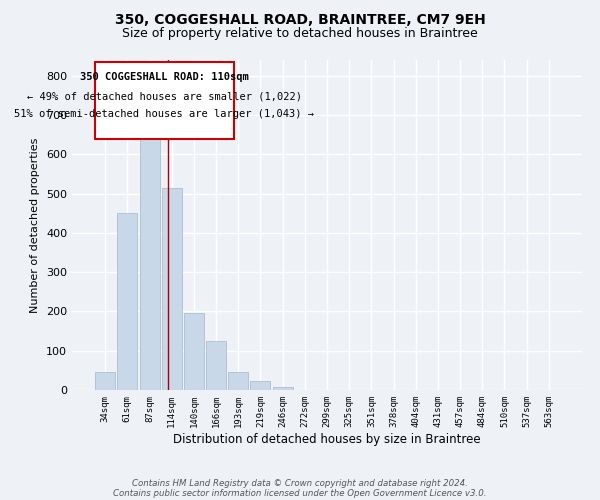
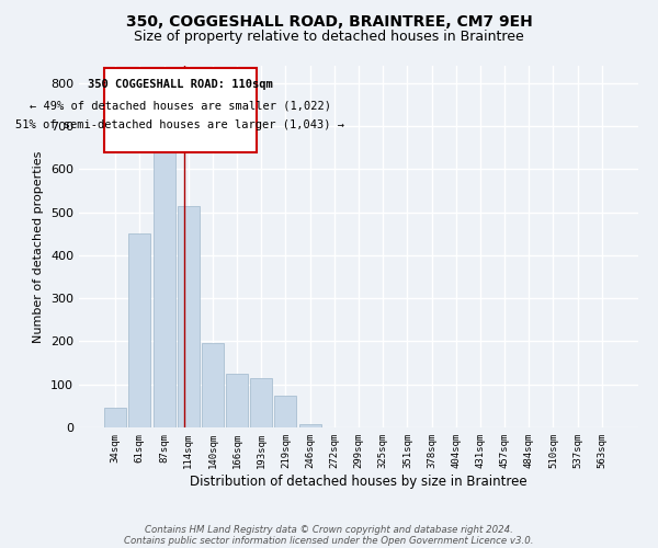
193sqm: 47 -> 115
219sqm: 22 -> 75
